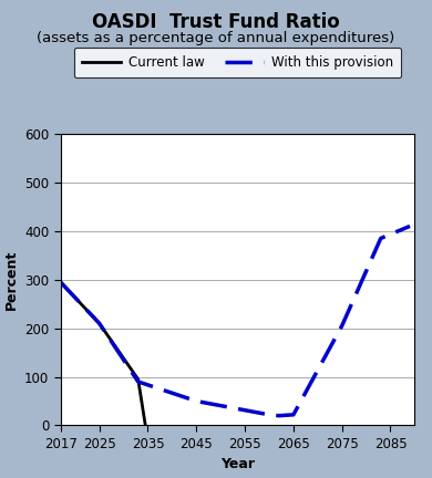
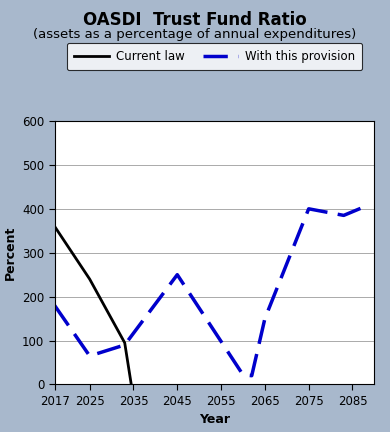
Current law/2017: 295 -> 360
With this provision/2017: 295 -> 180
Current law/2025: 210 -> 240
With this provision/2025: 210 -> 65
With this provision/2045: 50 -> 250
With this provision/2065: 22 -> 150
With this provision/2075: 205 -> 400
